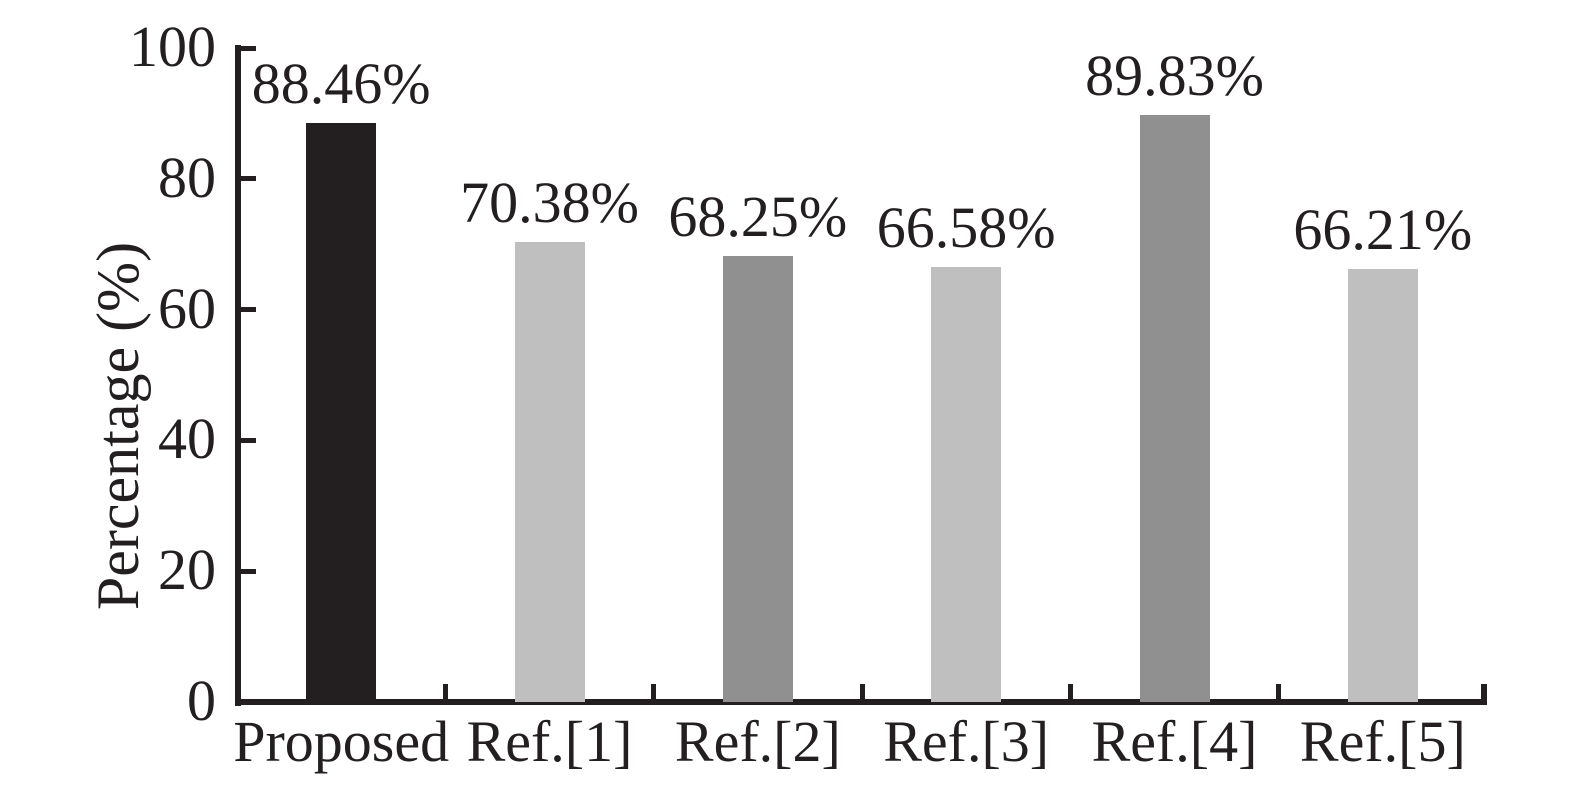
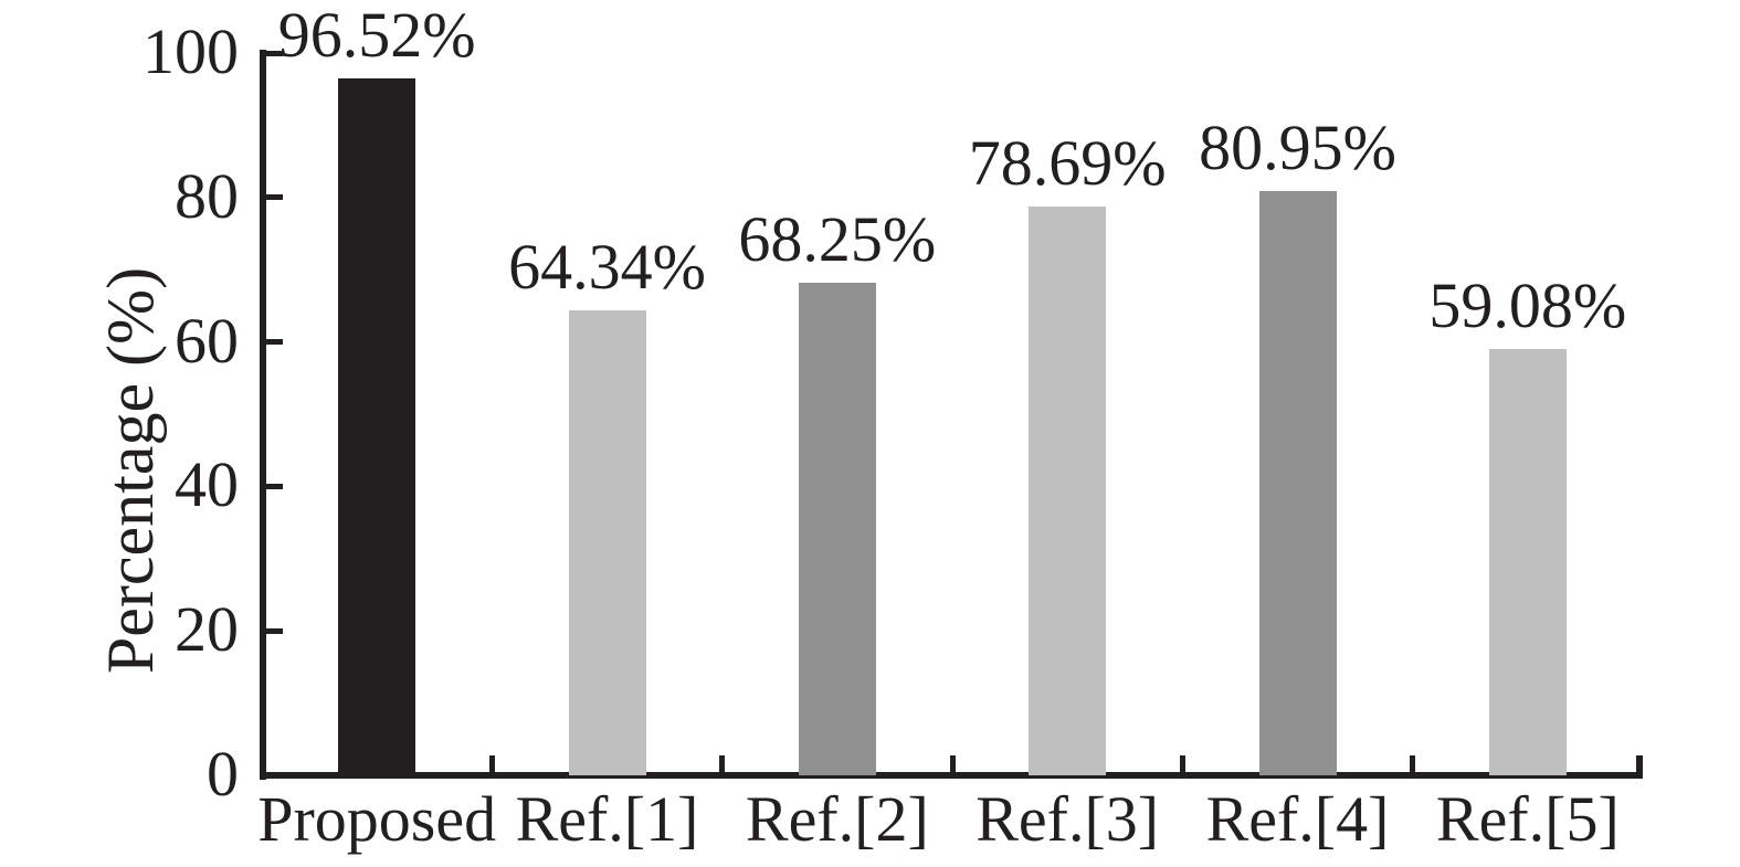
Proposed: 88.46% -> 96.52%
Ref.[1]: 70.38% -> 64.34%
Ref.[3]: 66.58% -> 78.69%
Ref.[4]: 89.83% -> 80.95%
Ref.[5]: 66.21% -> 59.08%
